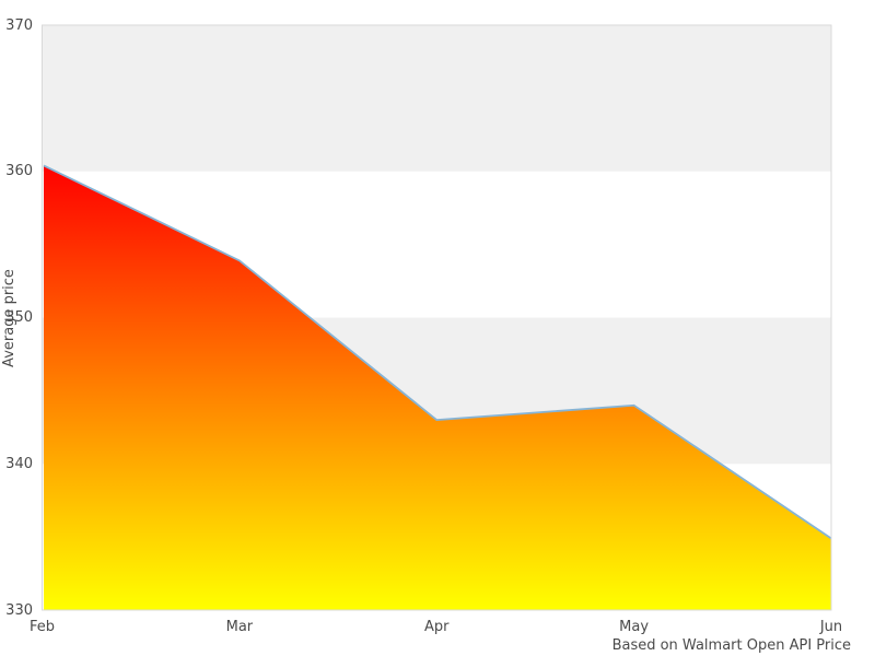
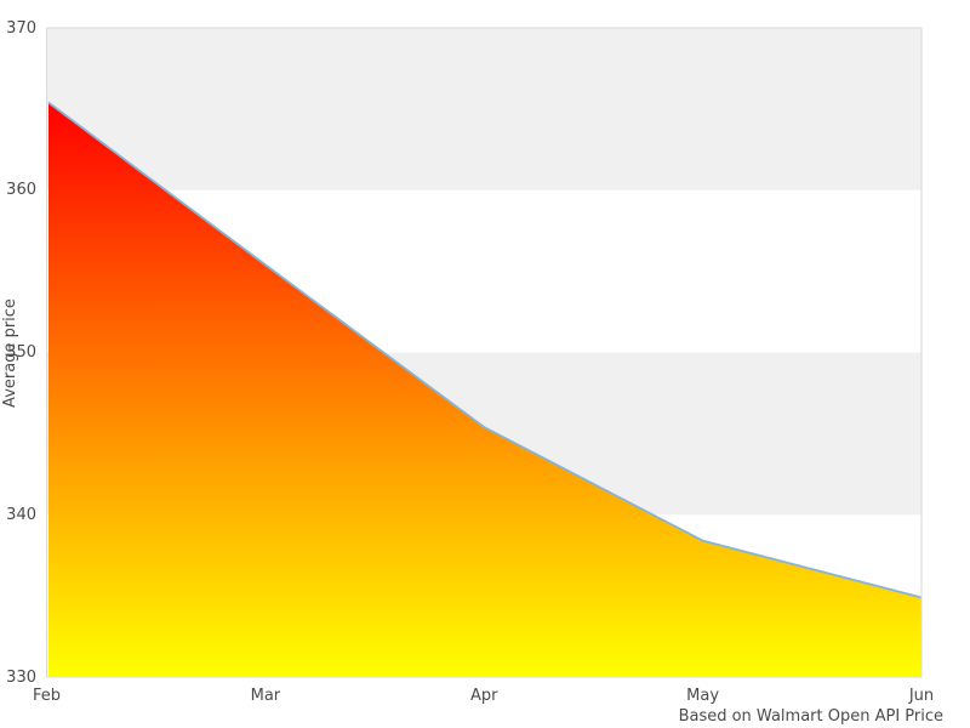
Feb: 360.4 -> 365.4
Mar: 353.9 -> 355.4
Apr: 343.0 -> 345.4
May: 344.0 -> 338.4
